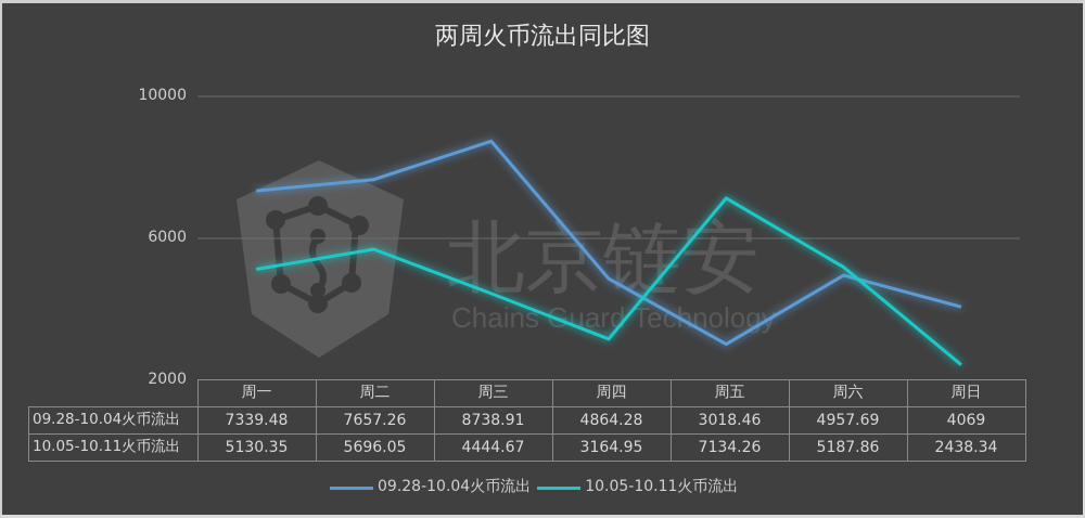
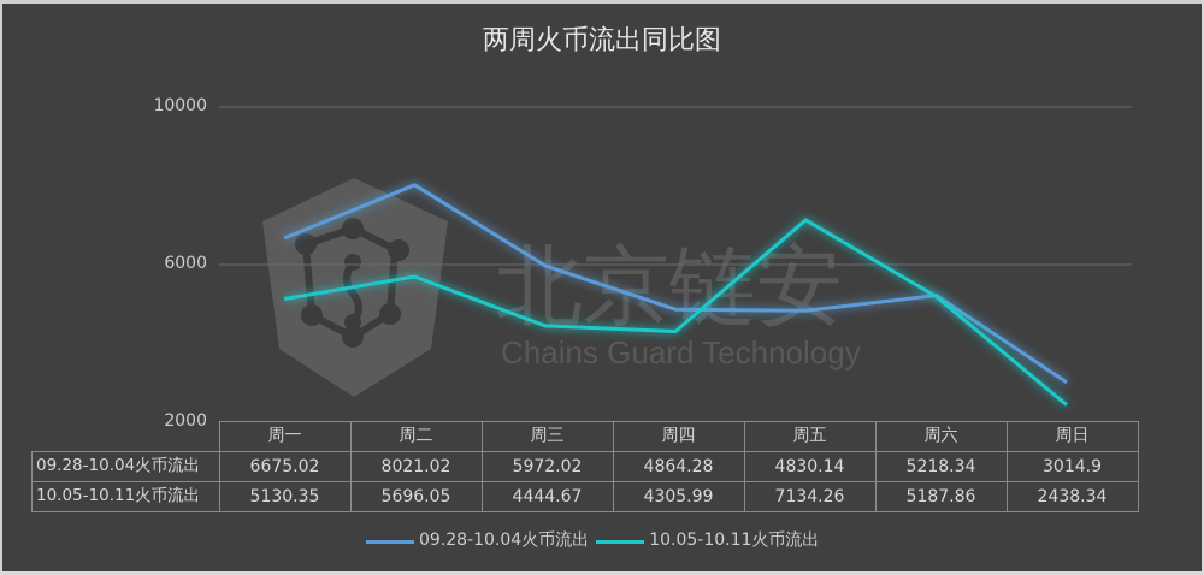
09.28-10.04火币流出/周一: 7339.48 -> 6675.02
09.28-10.04火币流出/周二: 7657.26 -> 8021.02
09.28-10.04火币流出/周三: 8738.91 -> 5972.02
10.05-10.11火币流出/周四: 3164.95 -> 4305.99
09.28-10.04火币流出/周五: 3018.46 -> 4830.14
09.28-10.04火币流出/周六: 4957.69 -> 5218.34
09.28-10.04火币流出/周日: 4069 -> 3014.9
